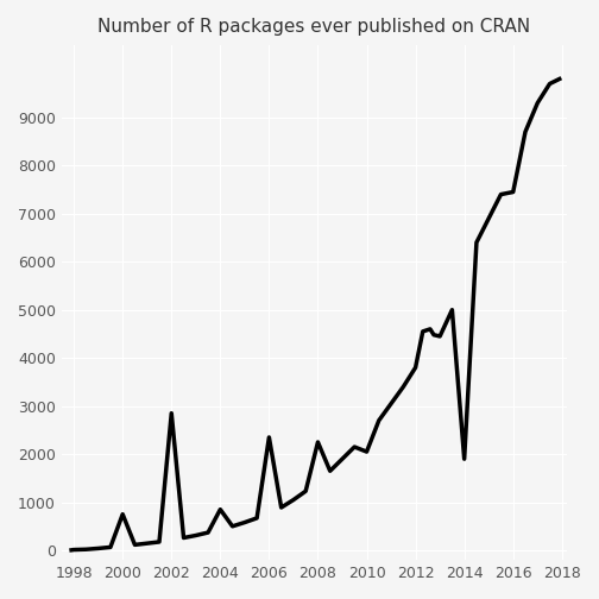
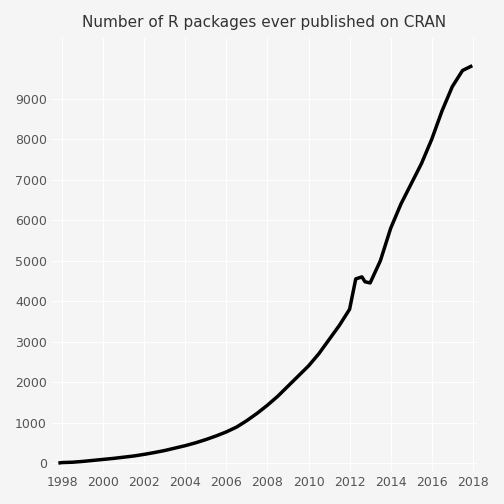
2000: 750 -> 90
2002: 2850 -> 220
2004: 850 -> 430
2006: 2350 -> 770
2008: 2250 -> 1430
2010: 2050 -> 2400
2014: 1900 -> 5800
2016: 7450 -> 8000
